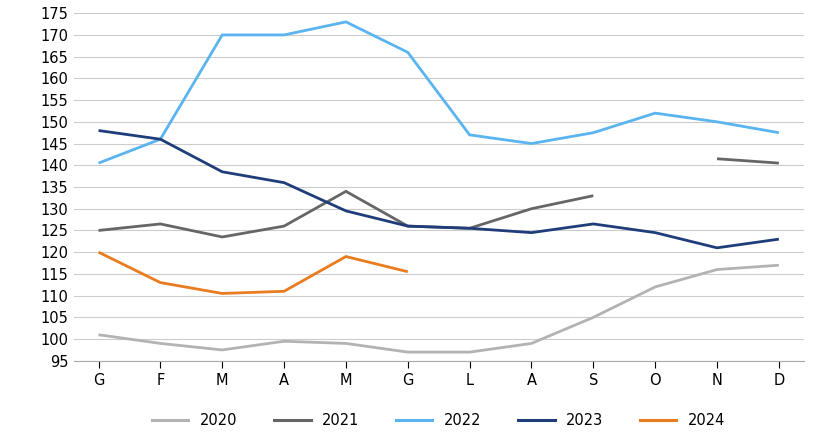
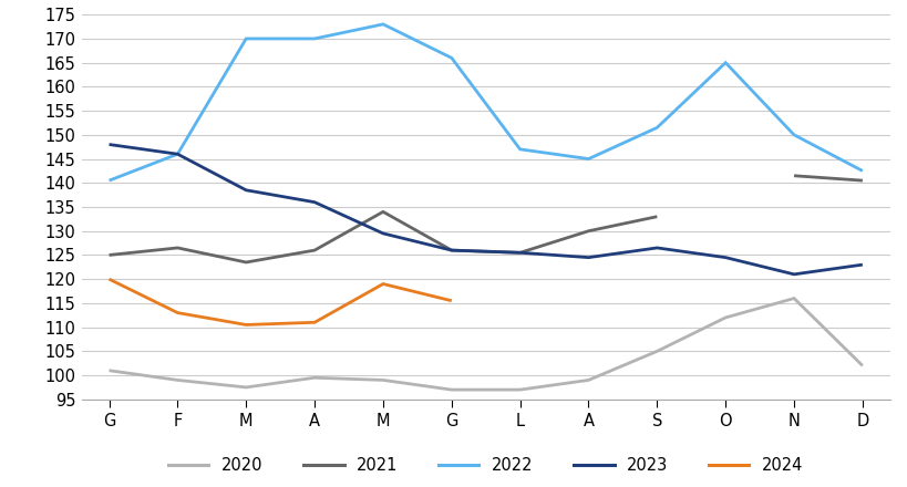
2022/S: 147.5 -> 151.5
2022/O: 152.0 -> 165.0
2020/D: 117.0 -> 102.0
2022/D: 147.5 -> 142.5
